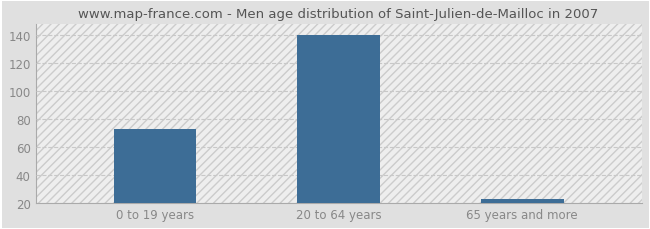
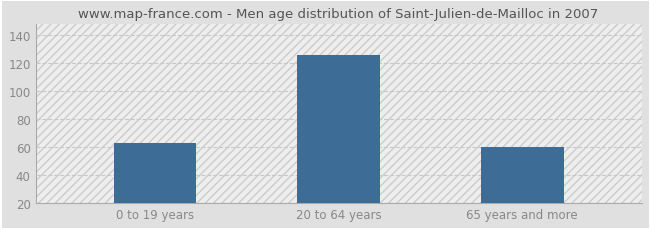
0 to 19 years: 73 -> 63
20 to 64 years: 140 -> 126
65 years and more: 23 -> 60
